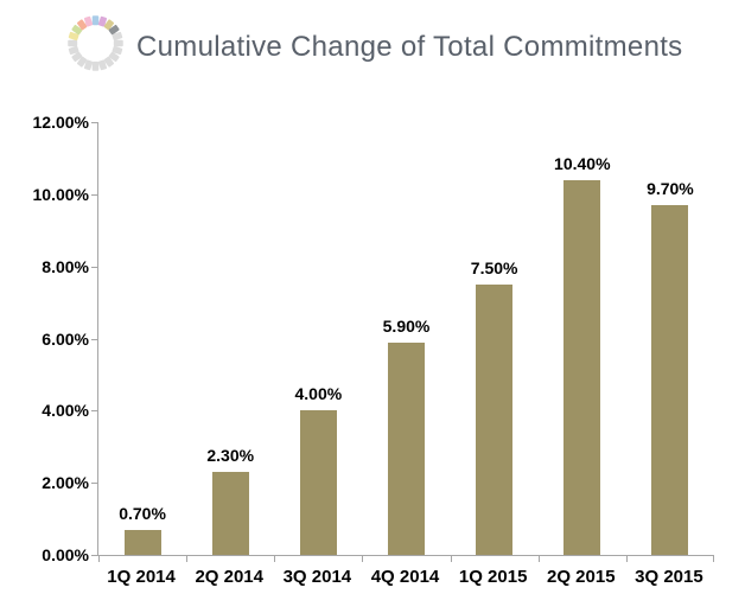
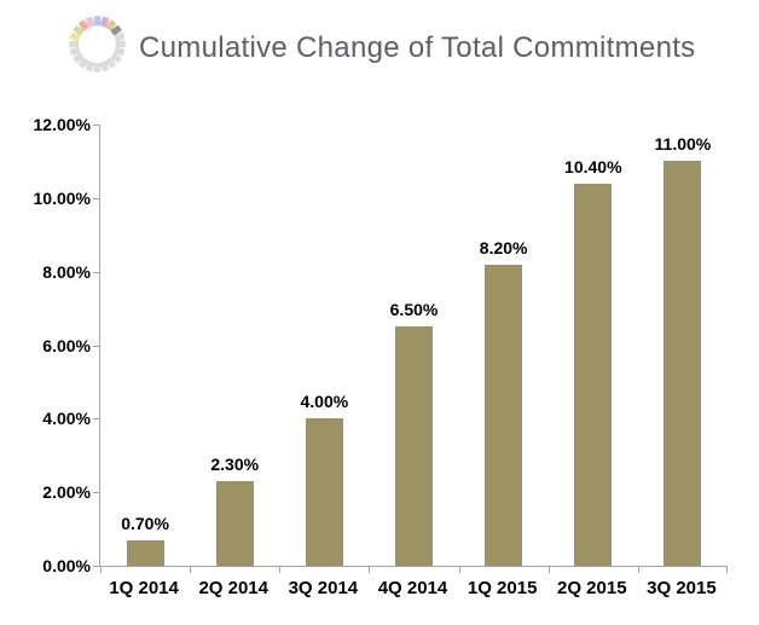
4Q 2014: 5.90% -> 6.50%
1Q 2015: 7.50% -> 8.20%
3Q 2015: 9.70% -> 11.00%
